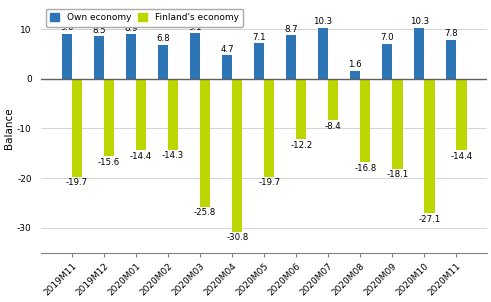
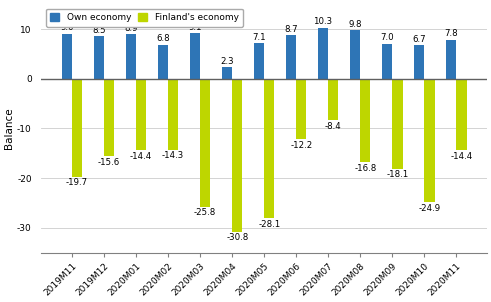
Own economy/2020M04: 4.7 -> 2.3
Finland's economy/2020M05: -19.7 -> -28.1
Own economy/2020M08: 1.6 -> 9.8
Own economy/2020M10: 10.3 -> 6.7
Finland's economy/2020M10: -27.1 -> -24.9
